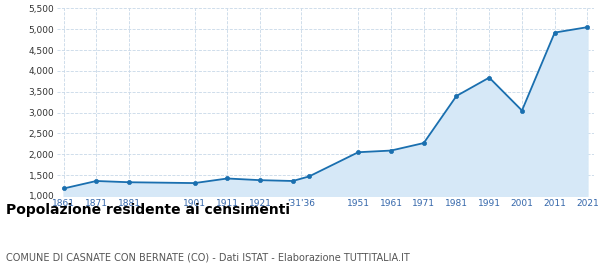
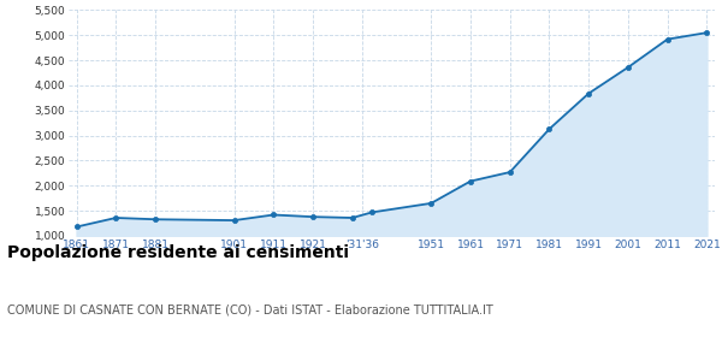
1951: 2,050 -> 1,650
1981: 3,400 -> 3,130
2001: 3,050 -> 4,360
